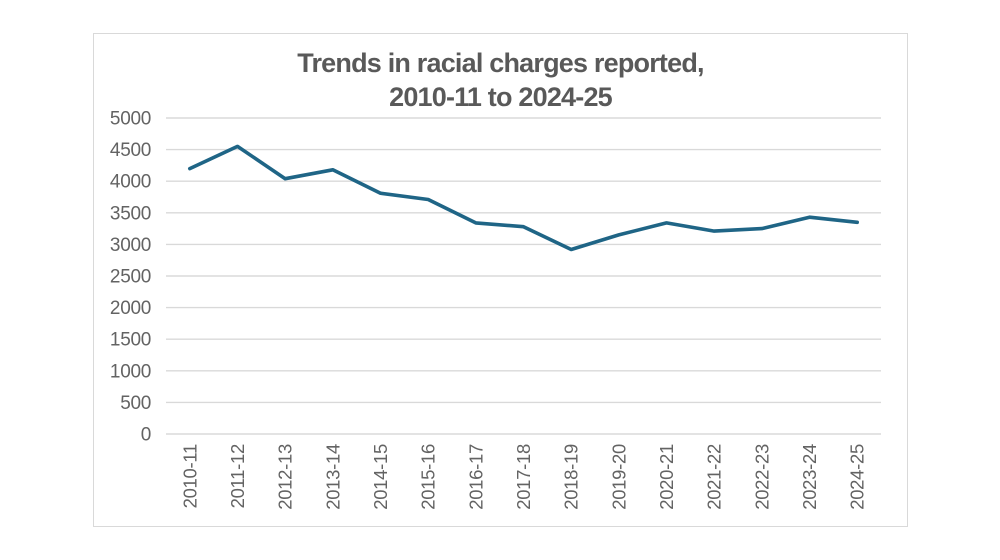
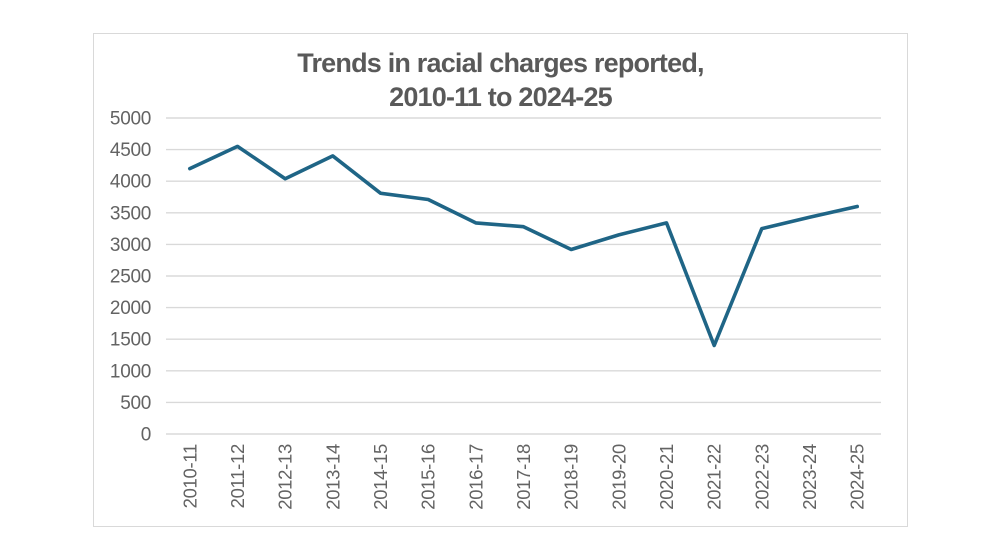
2013-14: 4200 -> 4400
2021-22: 3200 -> 1400
2024-25: 3400 -> 3600
